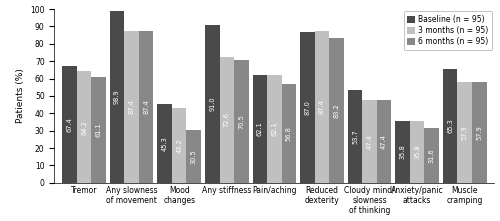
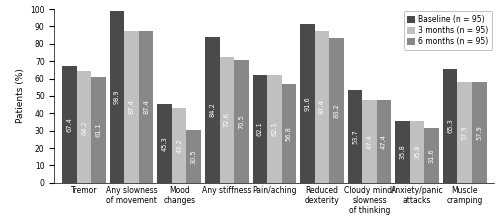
Baseline (n = 95)/Any stiffness: 91 -> 84
Baseline (n = 95)/Reduced dexterity: 87 -> 92
